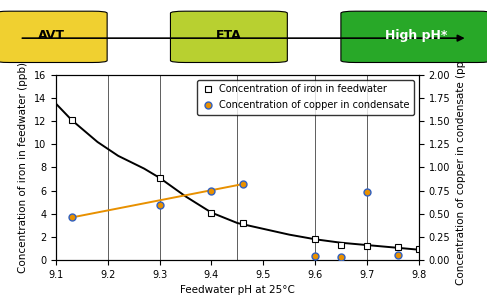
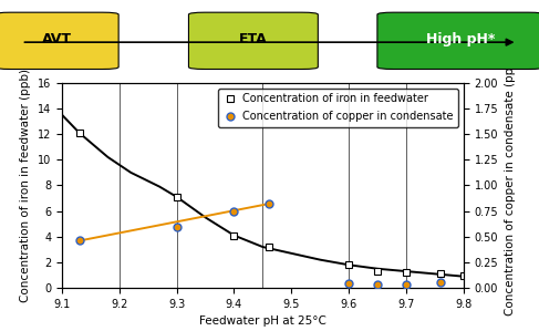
Concentration of copper in condensate/9.7: 0.74 -> 0.03
